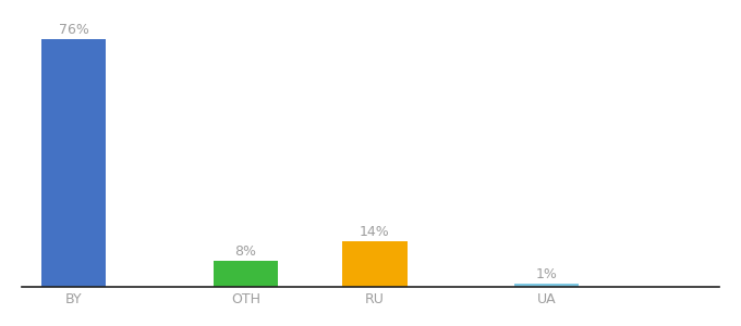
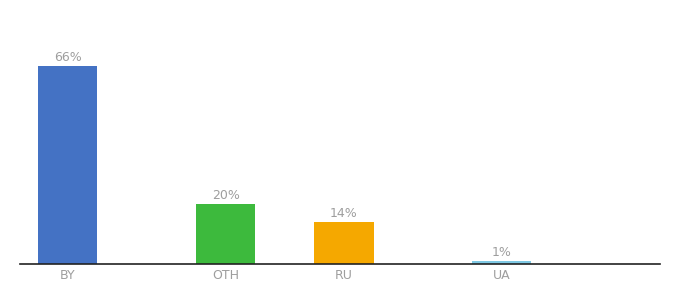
BY: 76% -> 66%
OTH: 8% -> 20%
